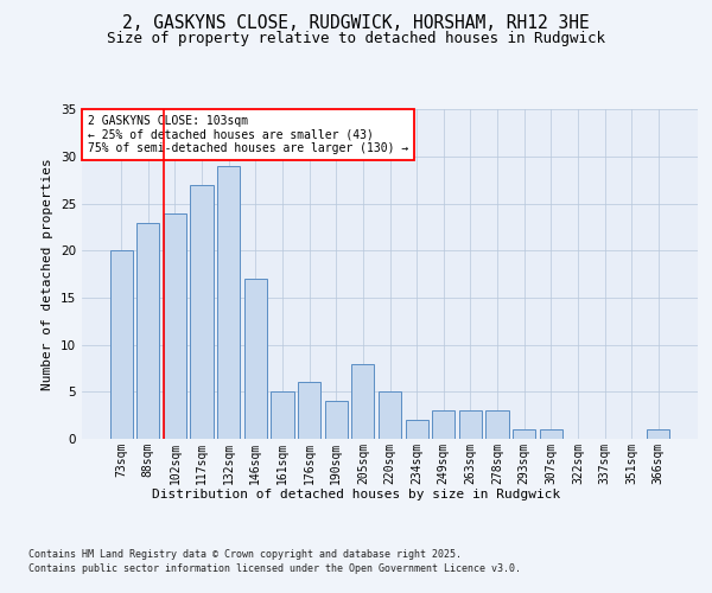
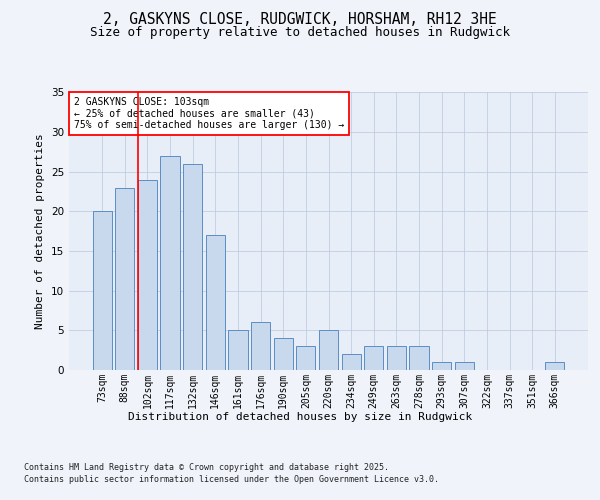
132sqm: 29 -> 26
205sqm: 8 -> 3
